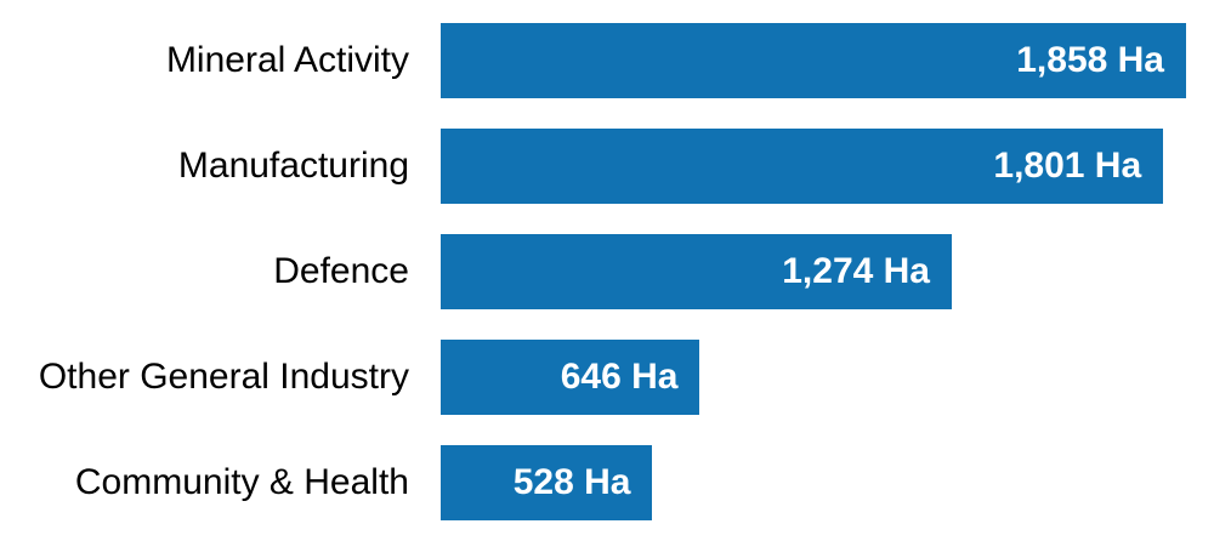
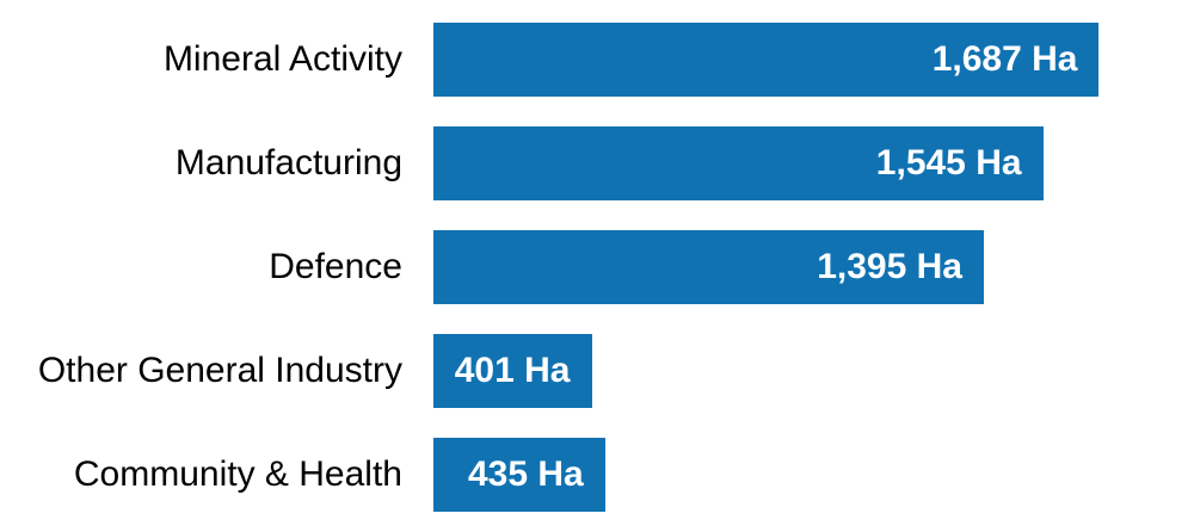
Mineral Activity: 1,858 -> 1,687
Manufacturing: 1,801 -> 1,545
Defence: 1,274 -> 1,395
Other General Industry: 646 -> 401
Community & Health: 528 -> 435
